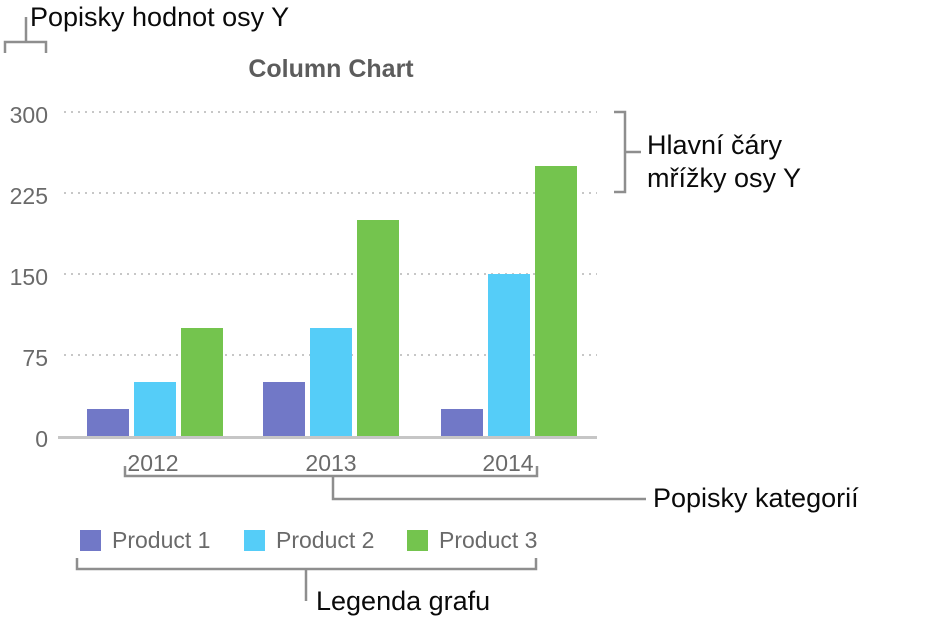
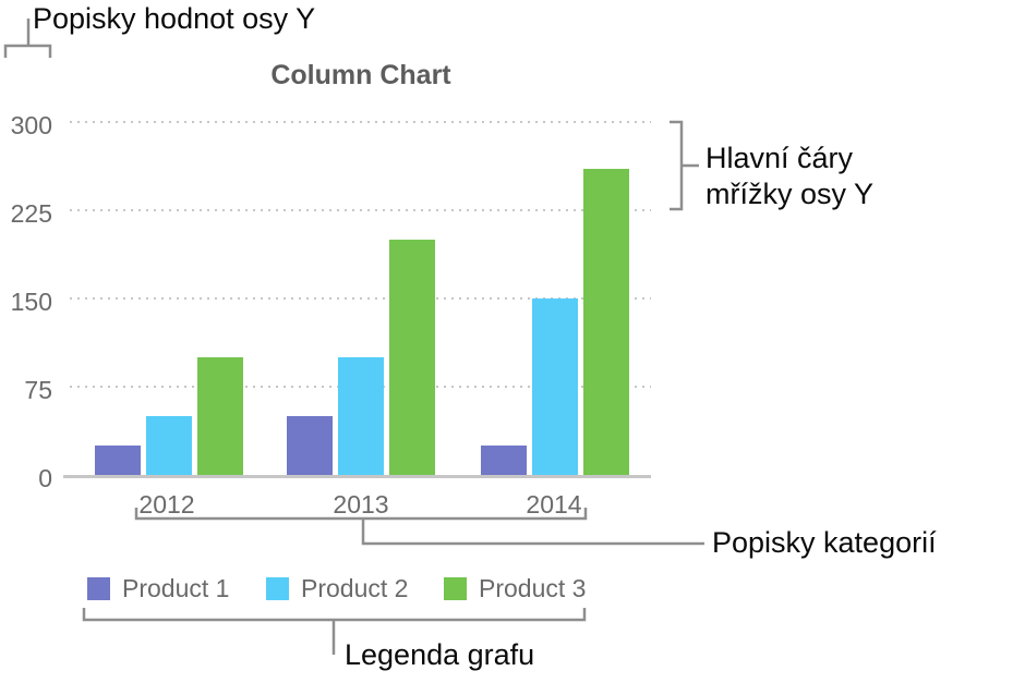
Product 3/2014: 250 -> 260
